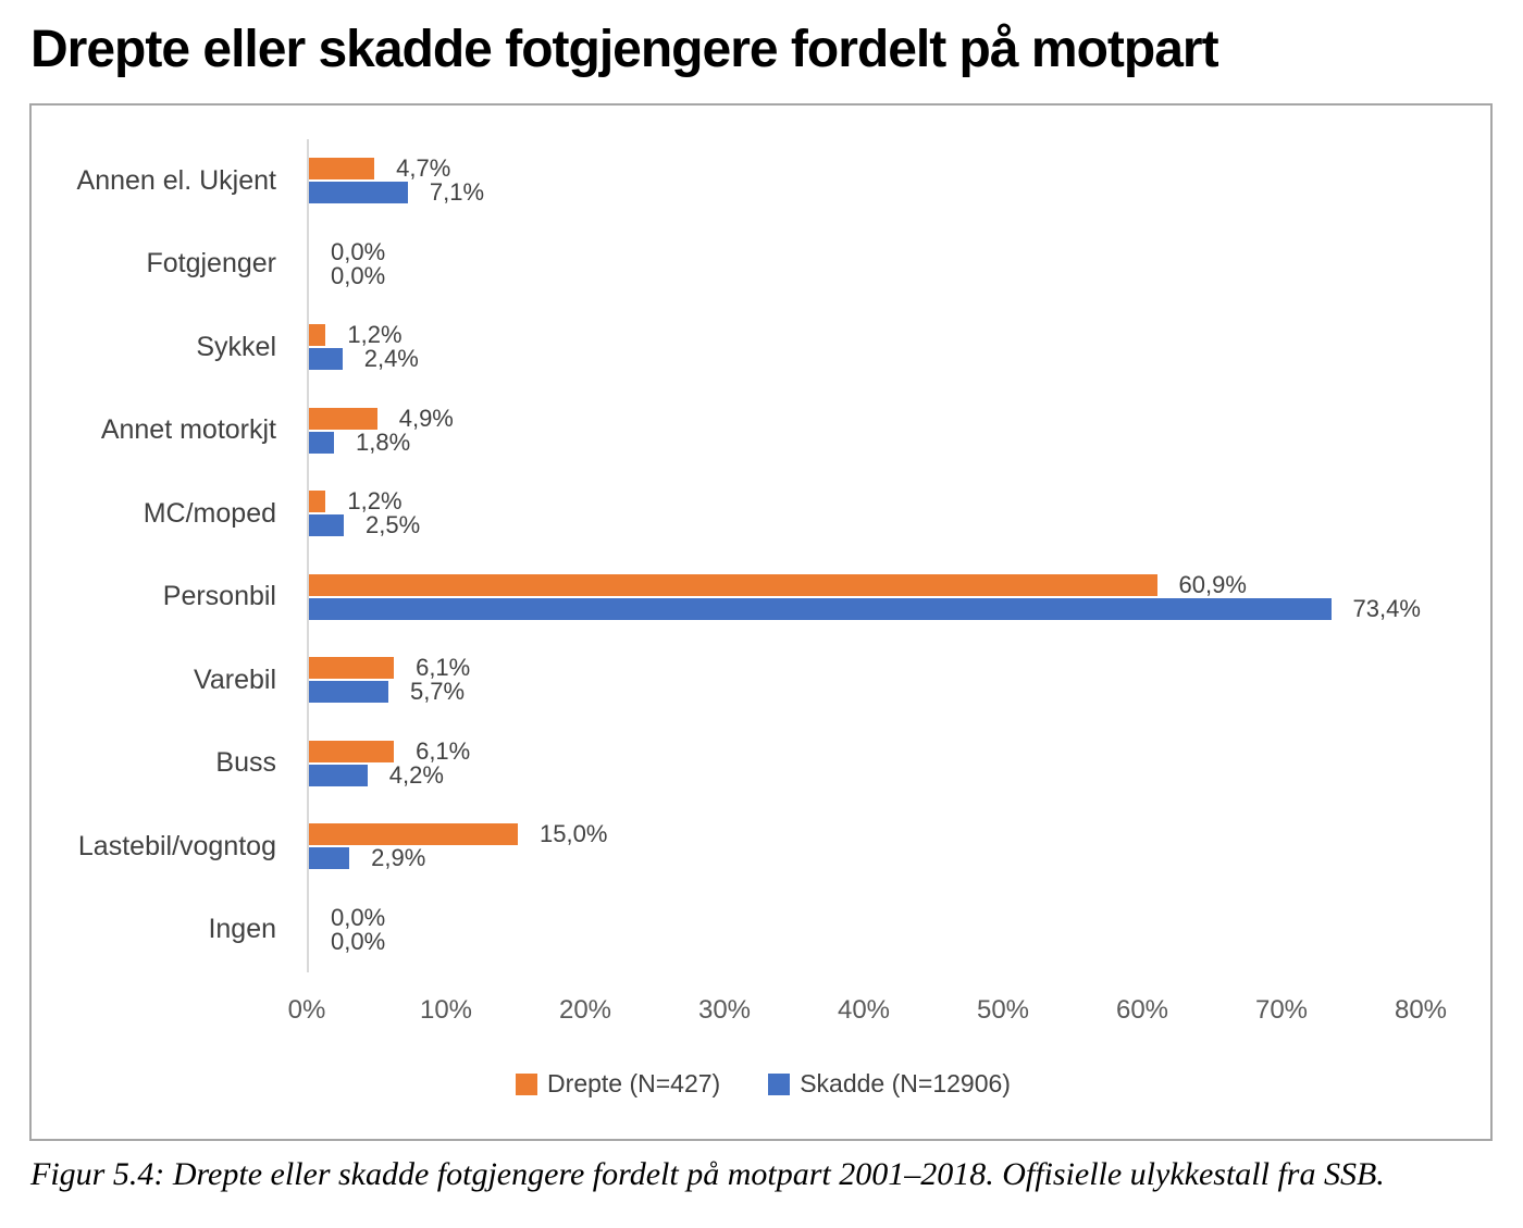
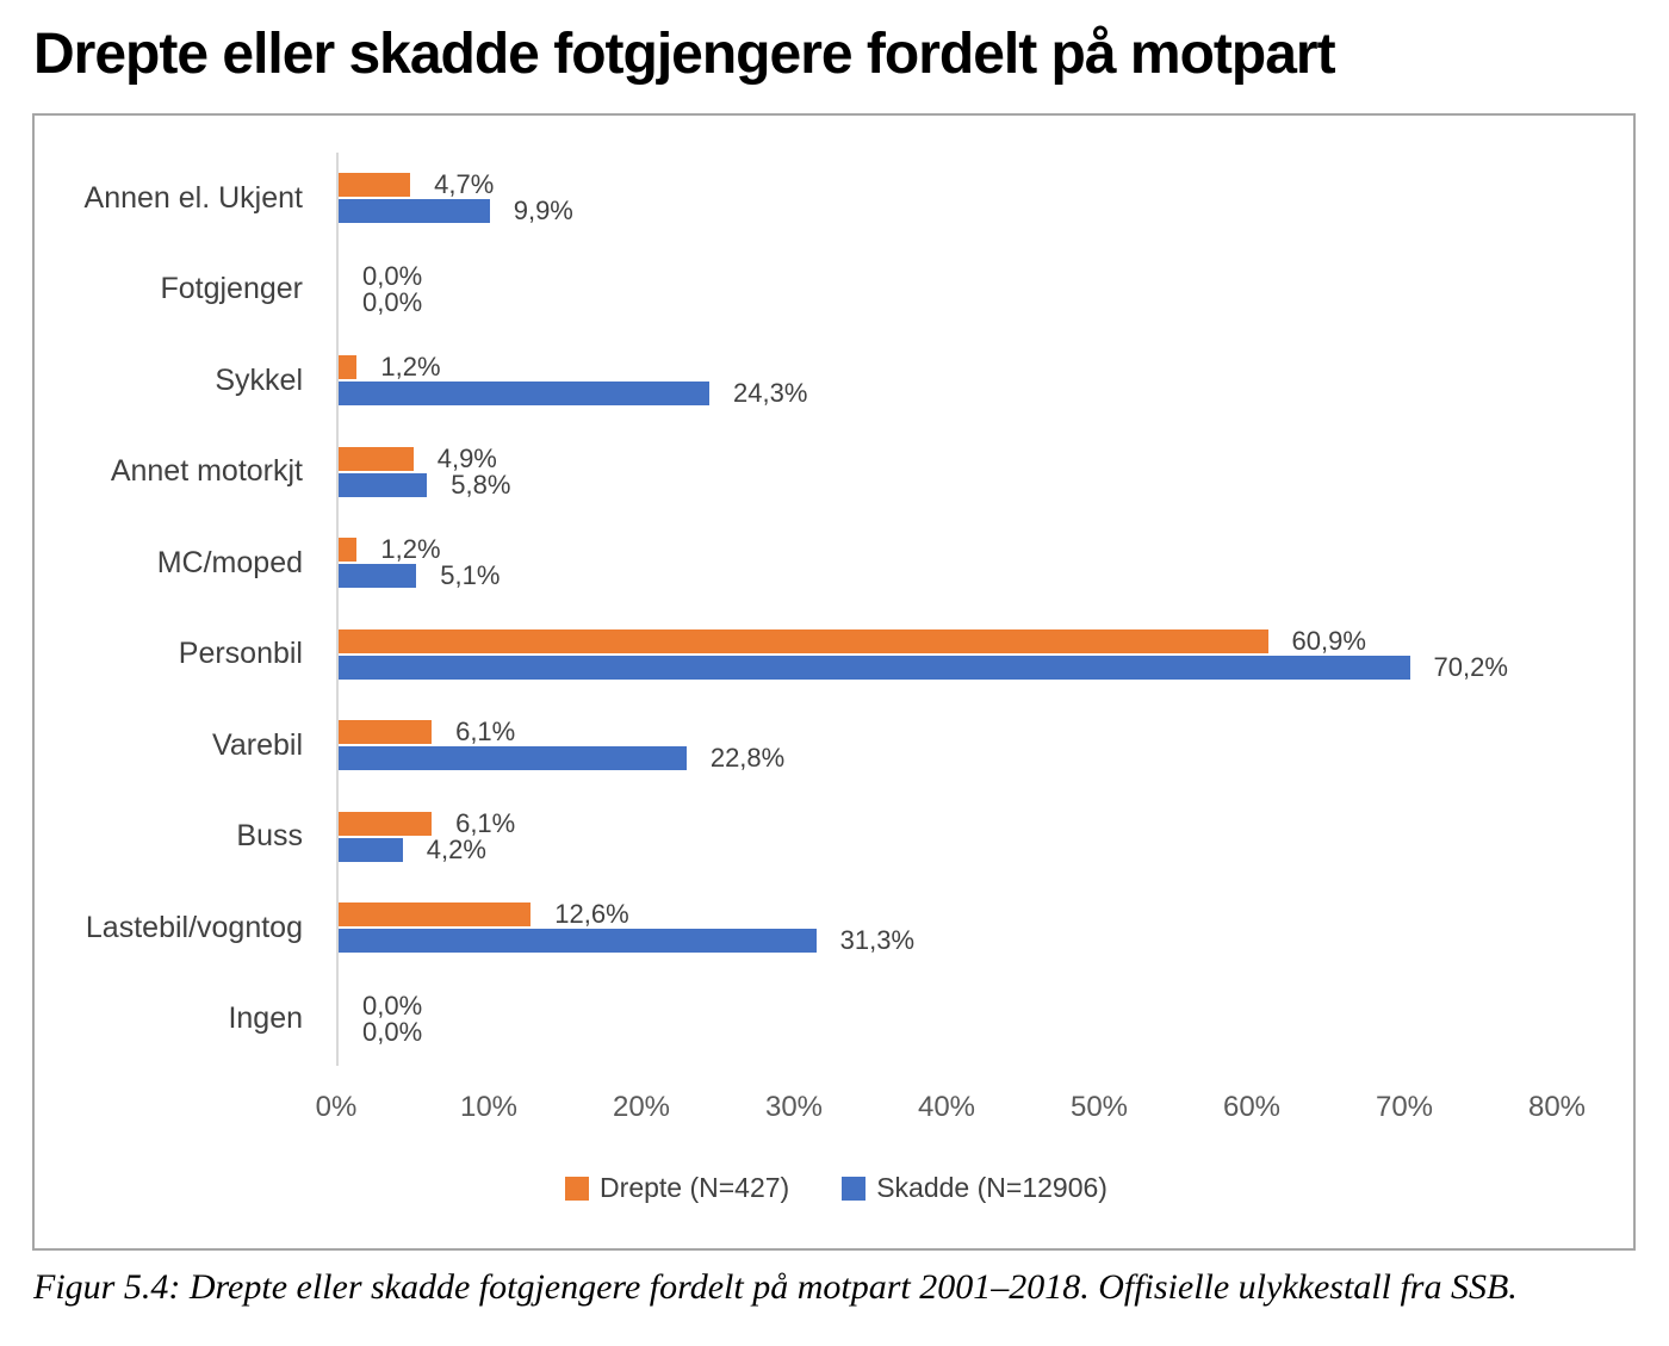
Skadde (N=12906)/Annen el. Ukjent: 7,1% -> 9,9%
Skadde (N=12906)/Sykkel: 2,4% -> 24,3%
Skadde (N=12906)/Annet motorkjt: 1,8% -> 5,8%
Skadde (N=12906)/MC/moped: 2,5% -> 5,1%
Skadde (N=12906)/Personbil: 73,4% -> 70,2%
Skadde (N=12906)/Varebil: 5,7% -> 22,8%
Drepte (N=427)/Lastebil/vogntog: 15,0% -> 12,6%
Skadde (N=12906)/Lastebil/vogntog: 2,9% -> 31,3%
